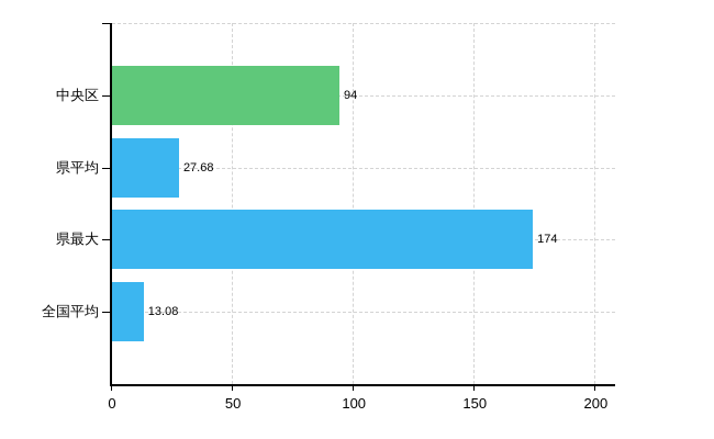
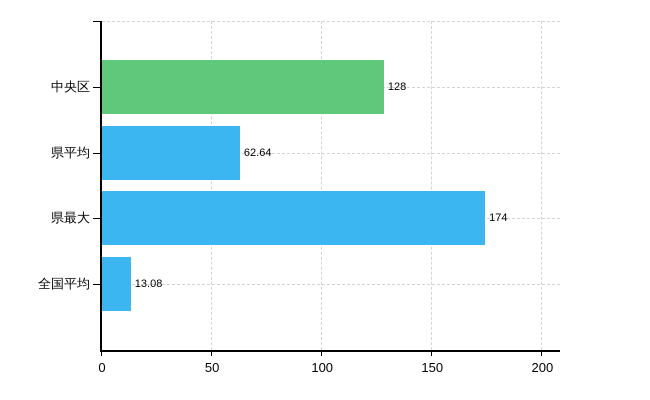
中央区: 94 -> 128
県平均: 27.68 -> 62.64
